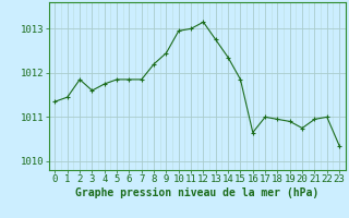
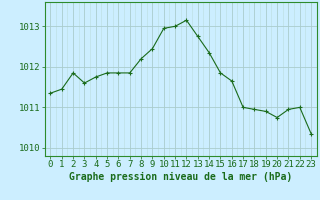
16: 1010.65 -> 1011.65
